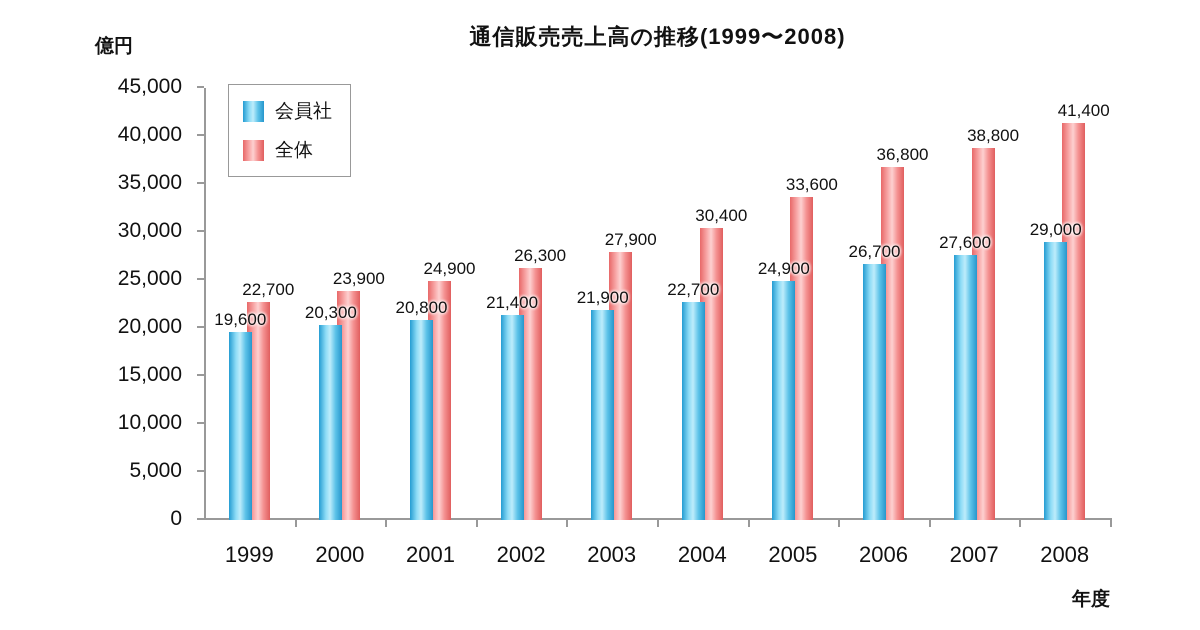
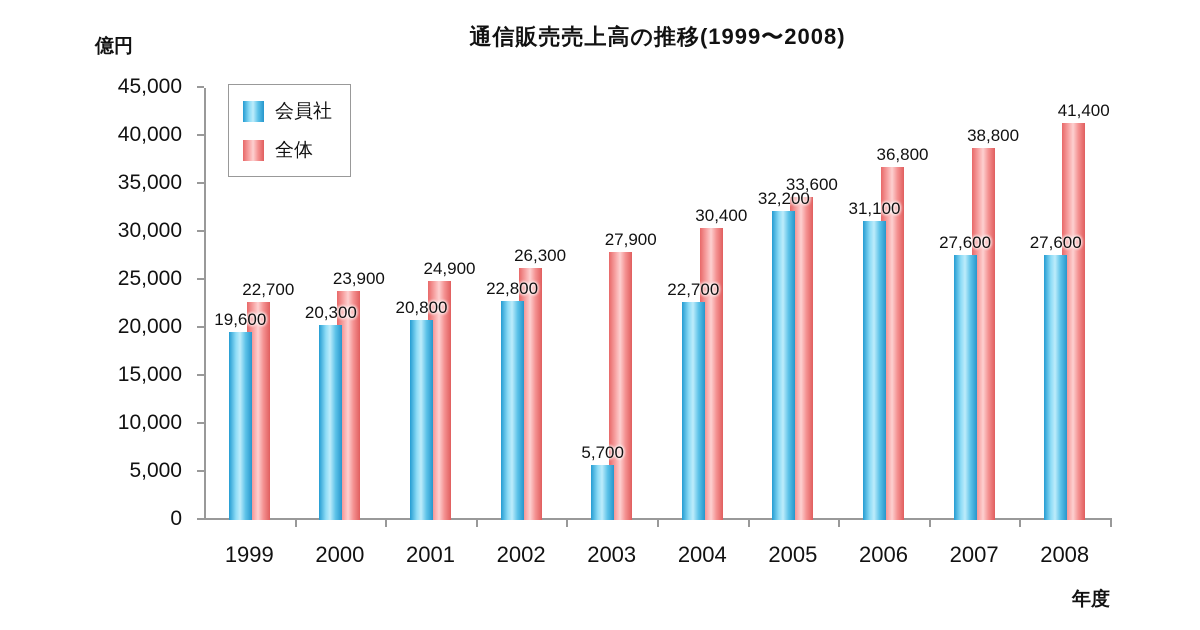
会員社/2002: 21,400 -> 22,800
会員社/2003: 21,900 -> 5,700
会員社/2005: 24,900 -> 32,200
会員社/2006: 26,700 -> 31,100
会員社/2008: 29,000 -> 27,600
